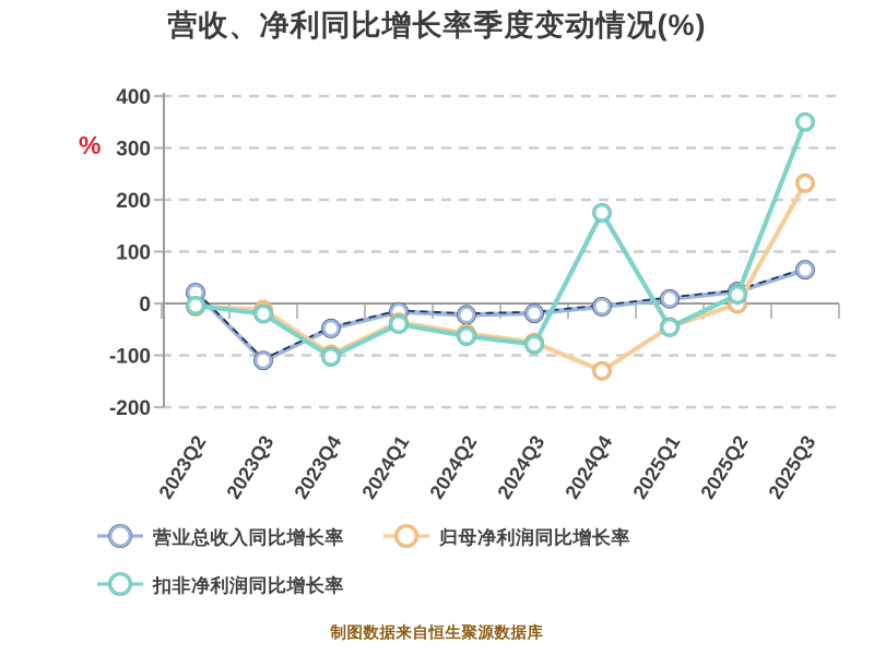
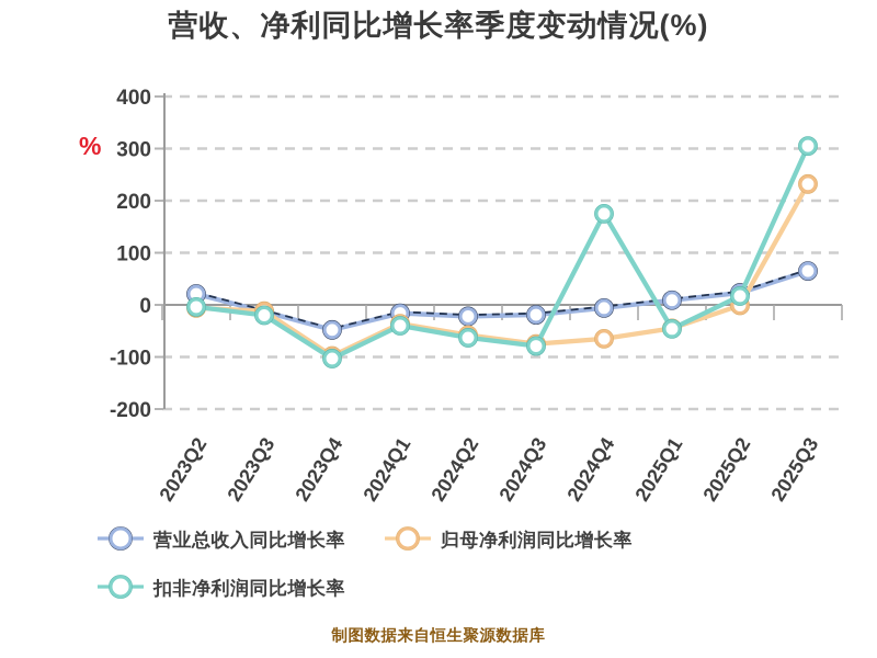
营业总收入同比增长率/2023Q3: -110 -> -10
归母净利润同比增长率/2024Q4: -130 -> -60
扣非净利润同比增长率/2025Q3: 350 -> 300
